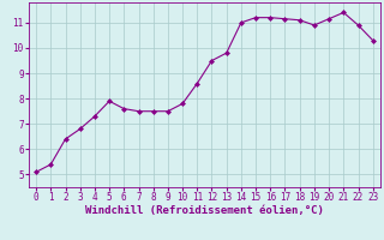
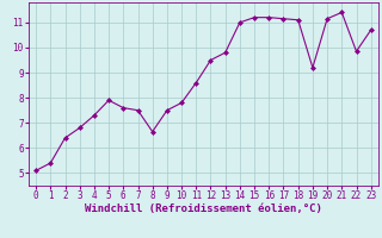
8: 7.50 -> 6.65
19: 10.90 -> 9.20
22: 10.90 -> 9.85
23: 10.30 -> 10.70
